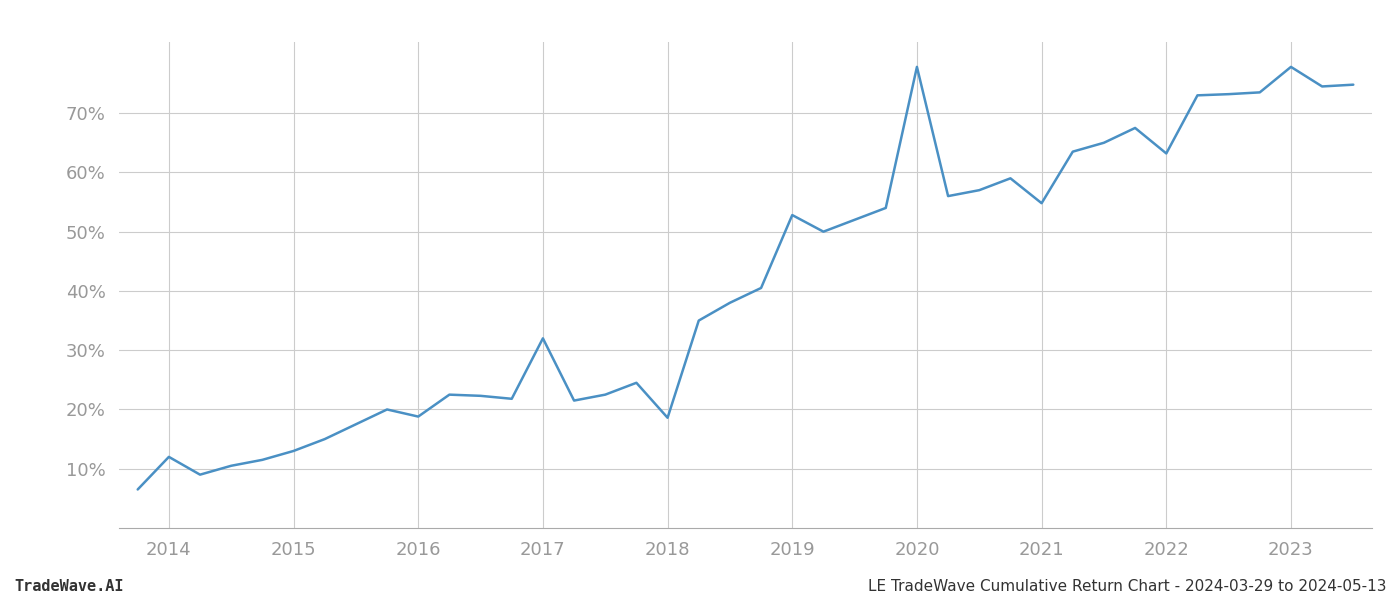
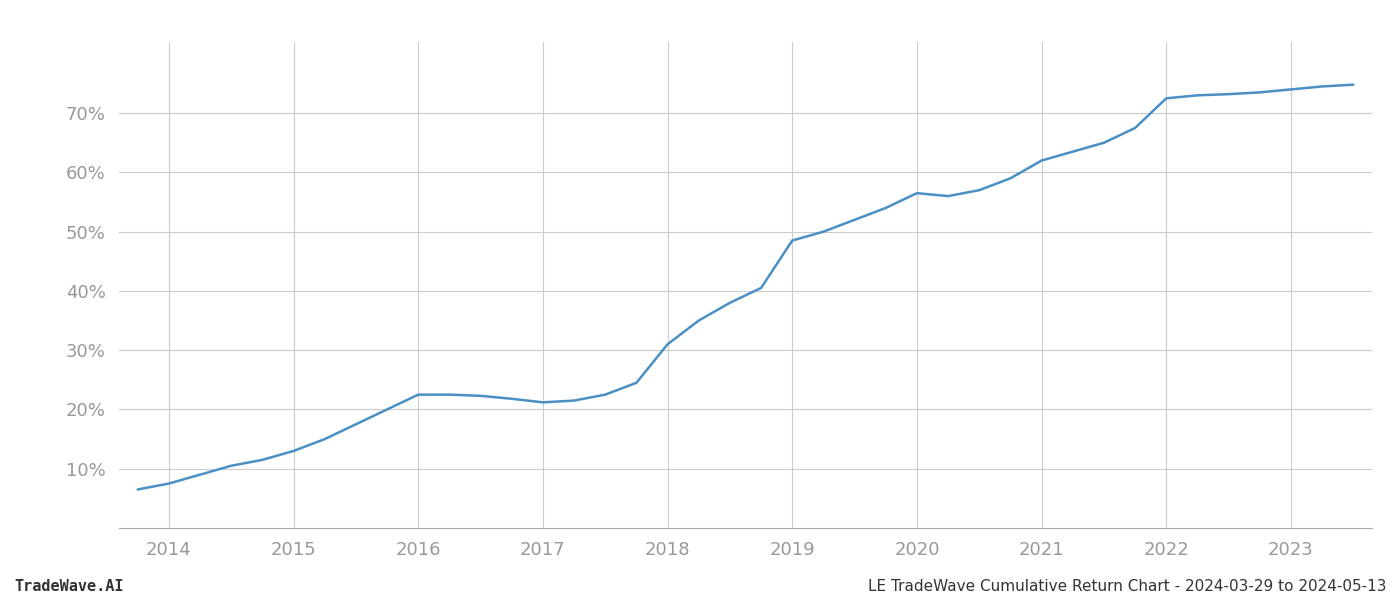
2014: 12.0% -> 7.5%
2016: 18.8% -> 22.5%
2017: 32.0% -> 21.2%
2018: 18.6% -> 31.0%
2019: 52.8% -> 48.5%
2020: 77.8% -> 56.5%
2021: 54.8% -> 62.0%
2022: 63.2% -> 72.5%
2023: 77.8% -> 74.0%
